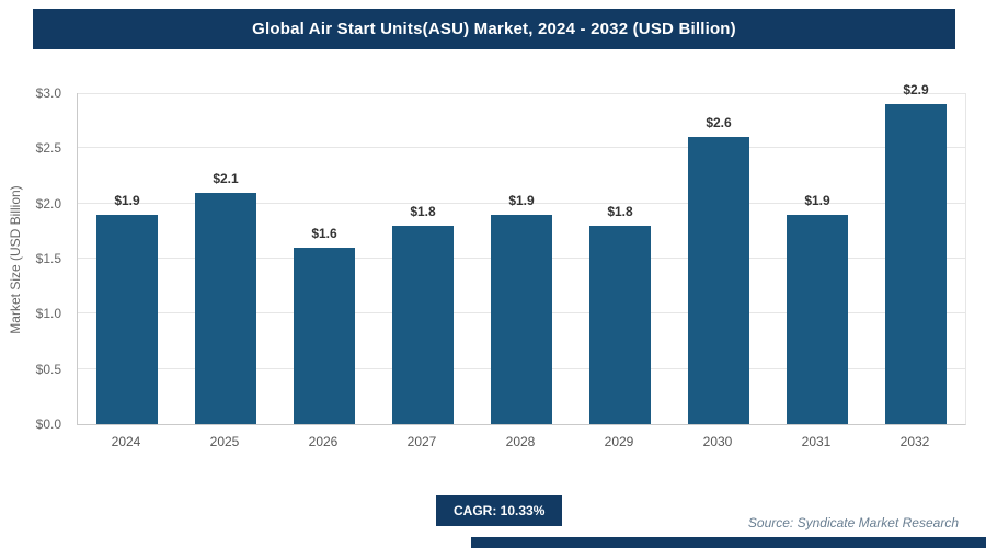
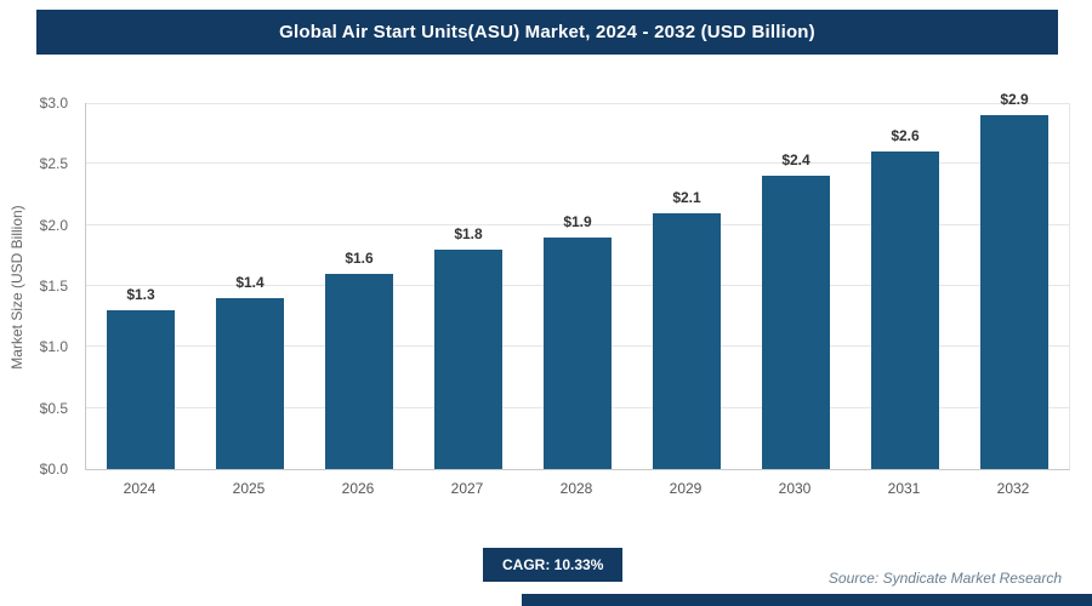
2024: $1.9 -> $1.3
2025: $2.1 -> $1.4
2029: $1.8 -> $2.1
2030: $2.6 -> $2.4
2031: $1.9 -> $2.6
